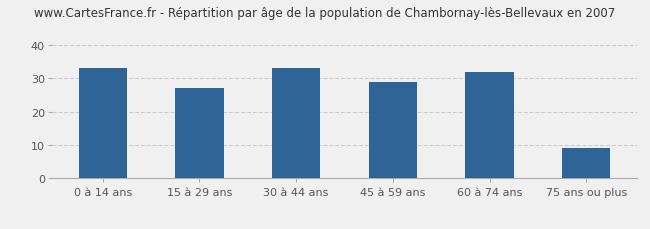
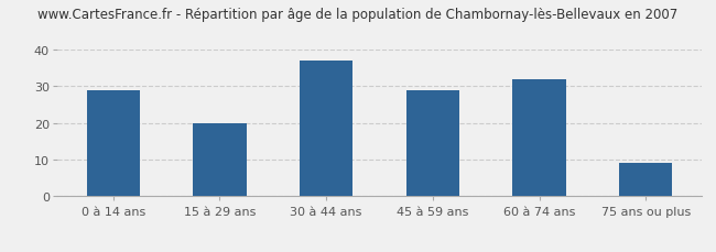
0 à 14 ans: 33 -> 29
15 à 29 ans: 27 -> 20
30 à 44 ans: 33 -> 37
